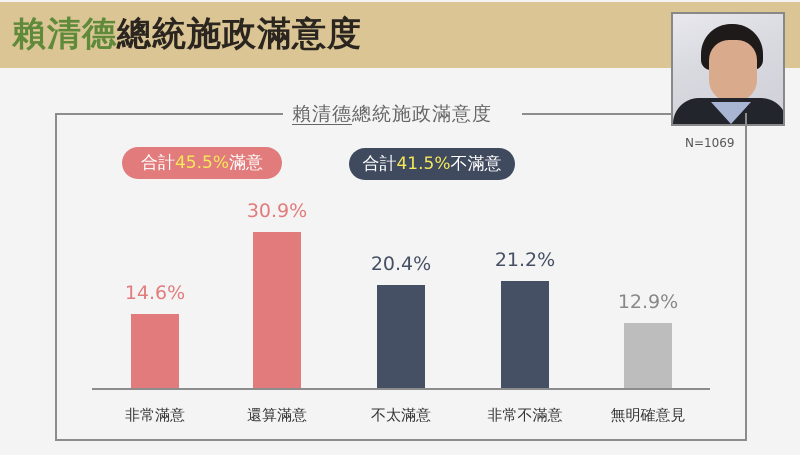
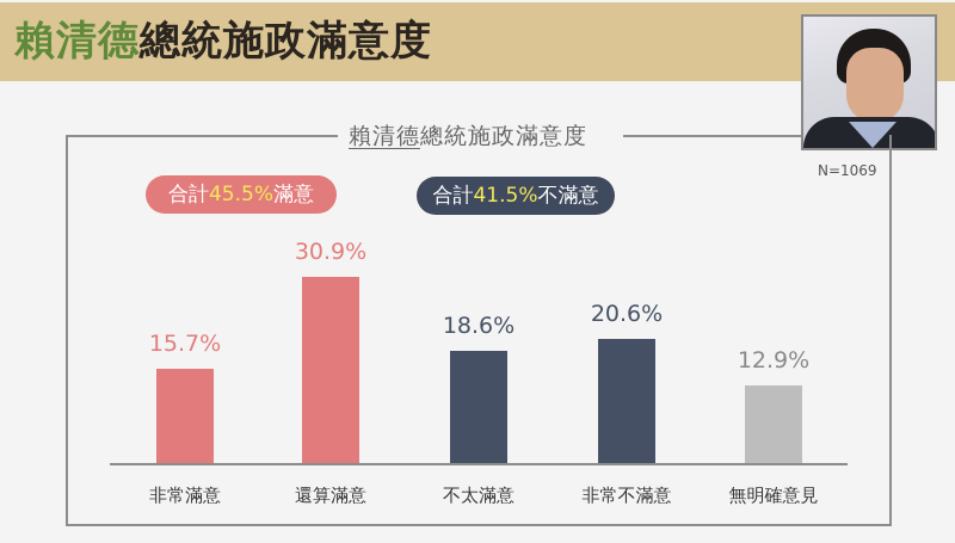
非常滿意: 14.6% -> 15.7%
不太滿意: 20.4% -> 18.6%
非常不滿意: 21.2% -> 20.6%
